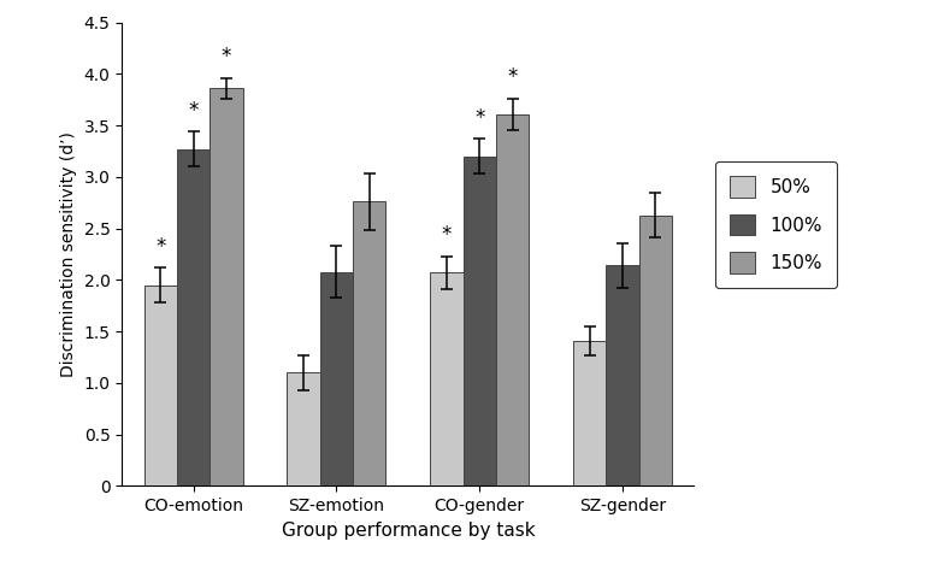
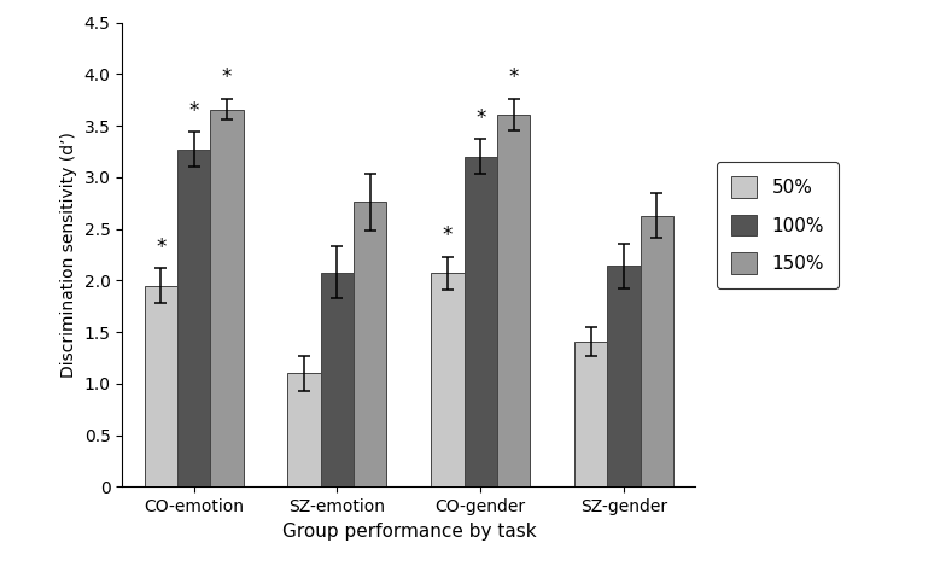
150%/CO-emotion: 3.86 -> 3.66
